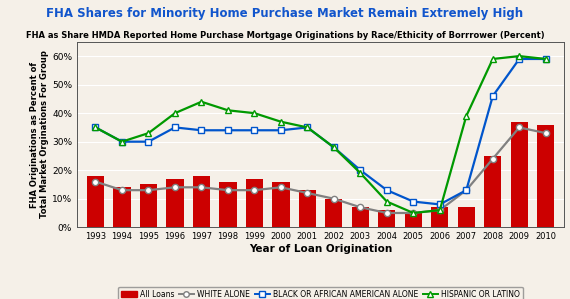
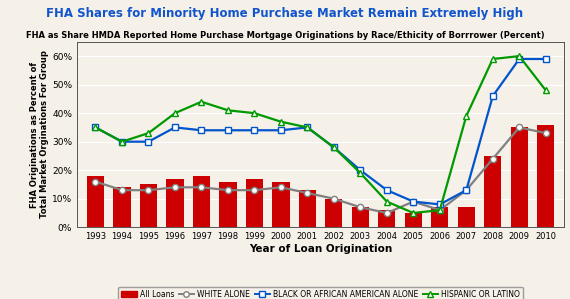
WHITE ALONE/2005: 5% -> 9%
All Loans/2009: 37% -> 35%
HISPANIC OR LATINO/2010: 59% -> 48%
